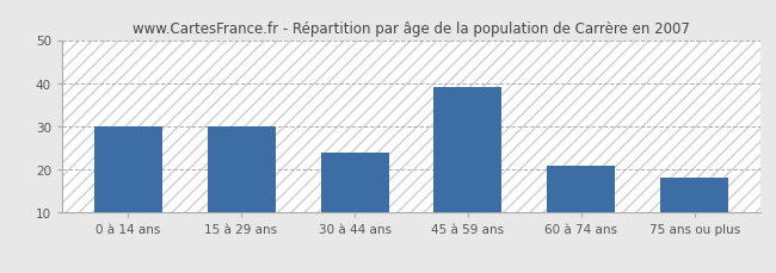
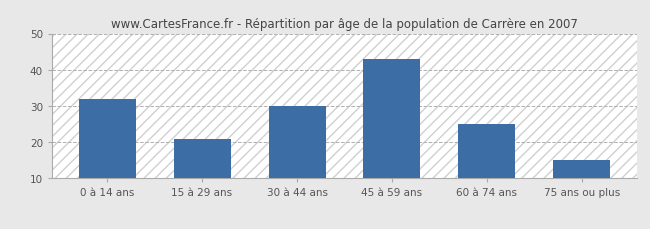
0 à 14 ans: 30 -> 32
15 à 29 ans: 30 -> 21
30 à 44 ans: 24 -> 30
45 à 59 ans: 39 -> 43
60 à 74 ans: 21 -> 25
75 ans ou plus: 18 -> 15
